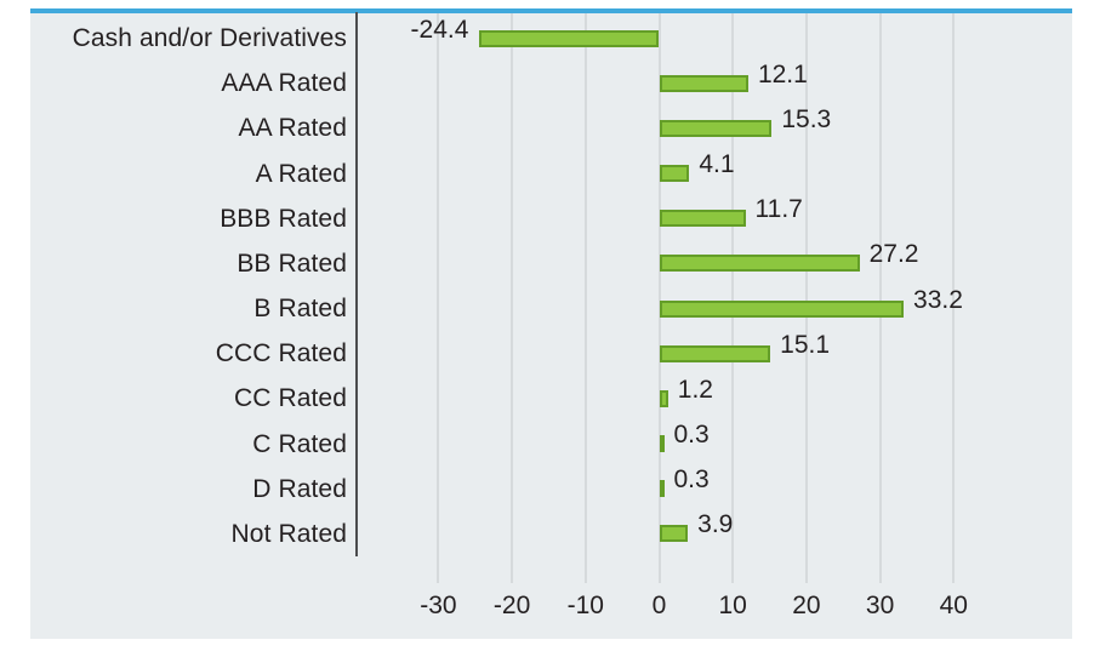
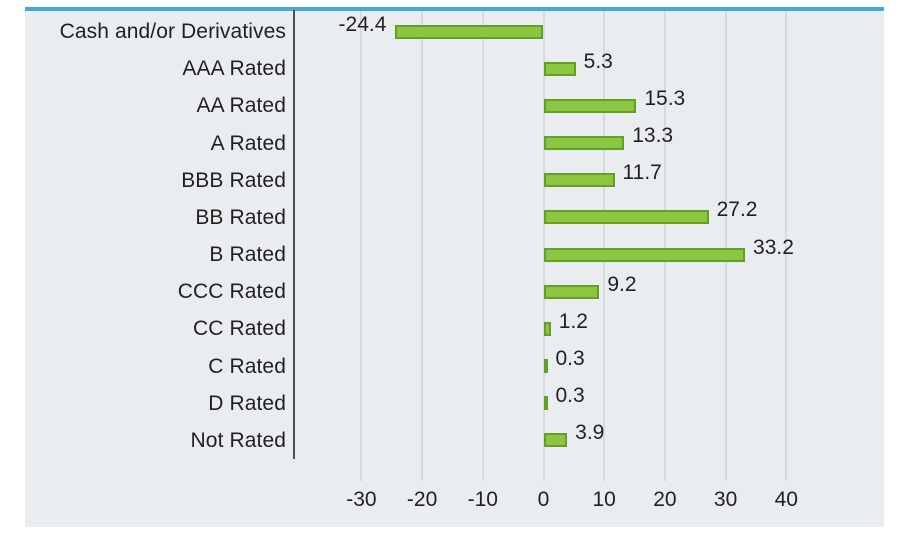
AAA Rated: 12.1 -> 5.3
A Rated: 4.1 -> 13.3
CCC Rated: 15.1 -> 9.2
